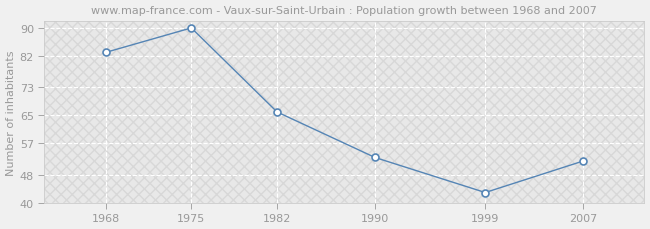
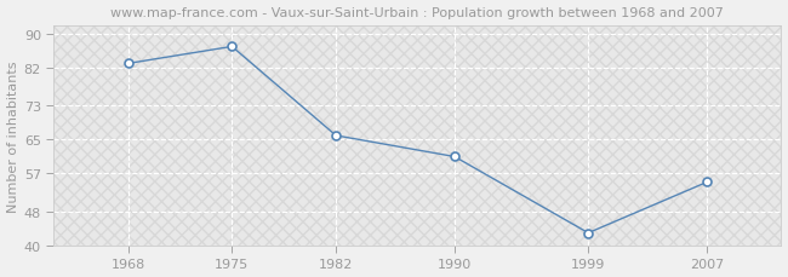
1975: 90 -> 87
1990: 53 -> 61
2007: 52 -> 55
